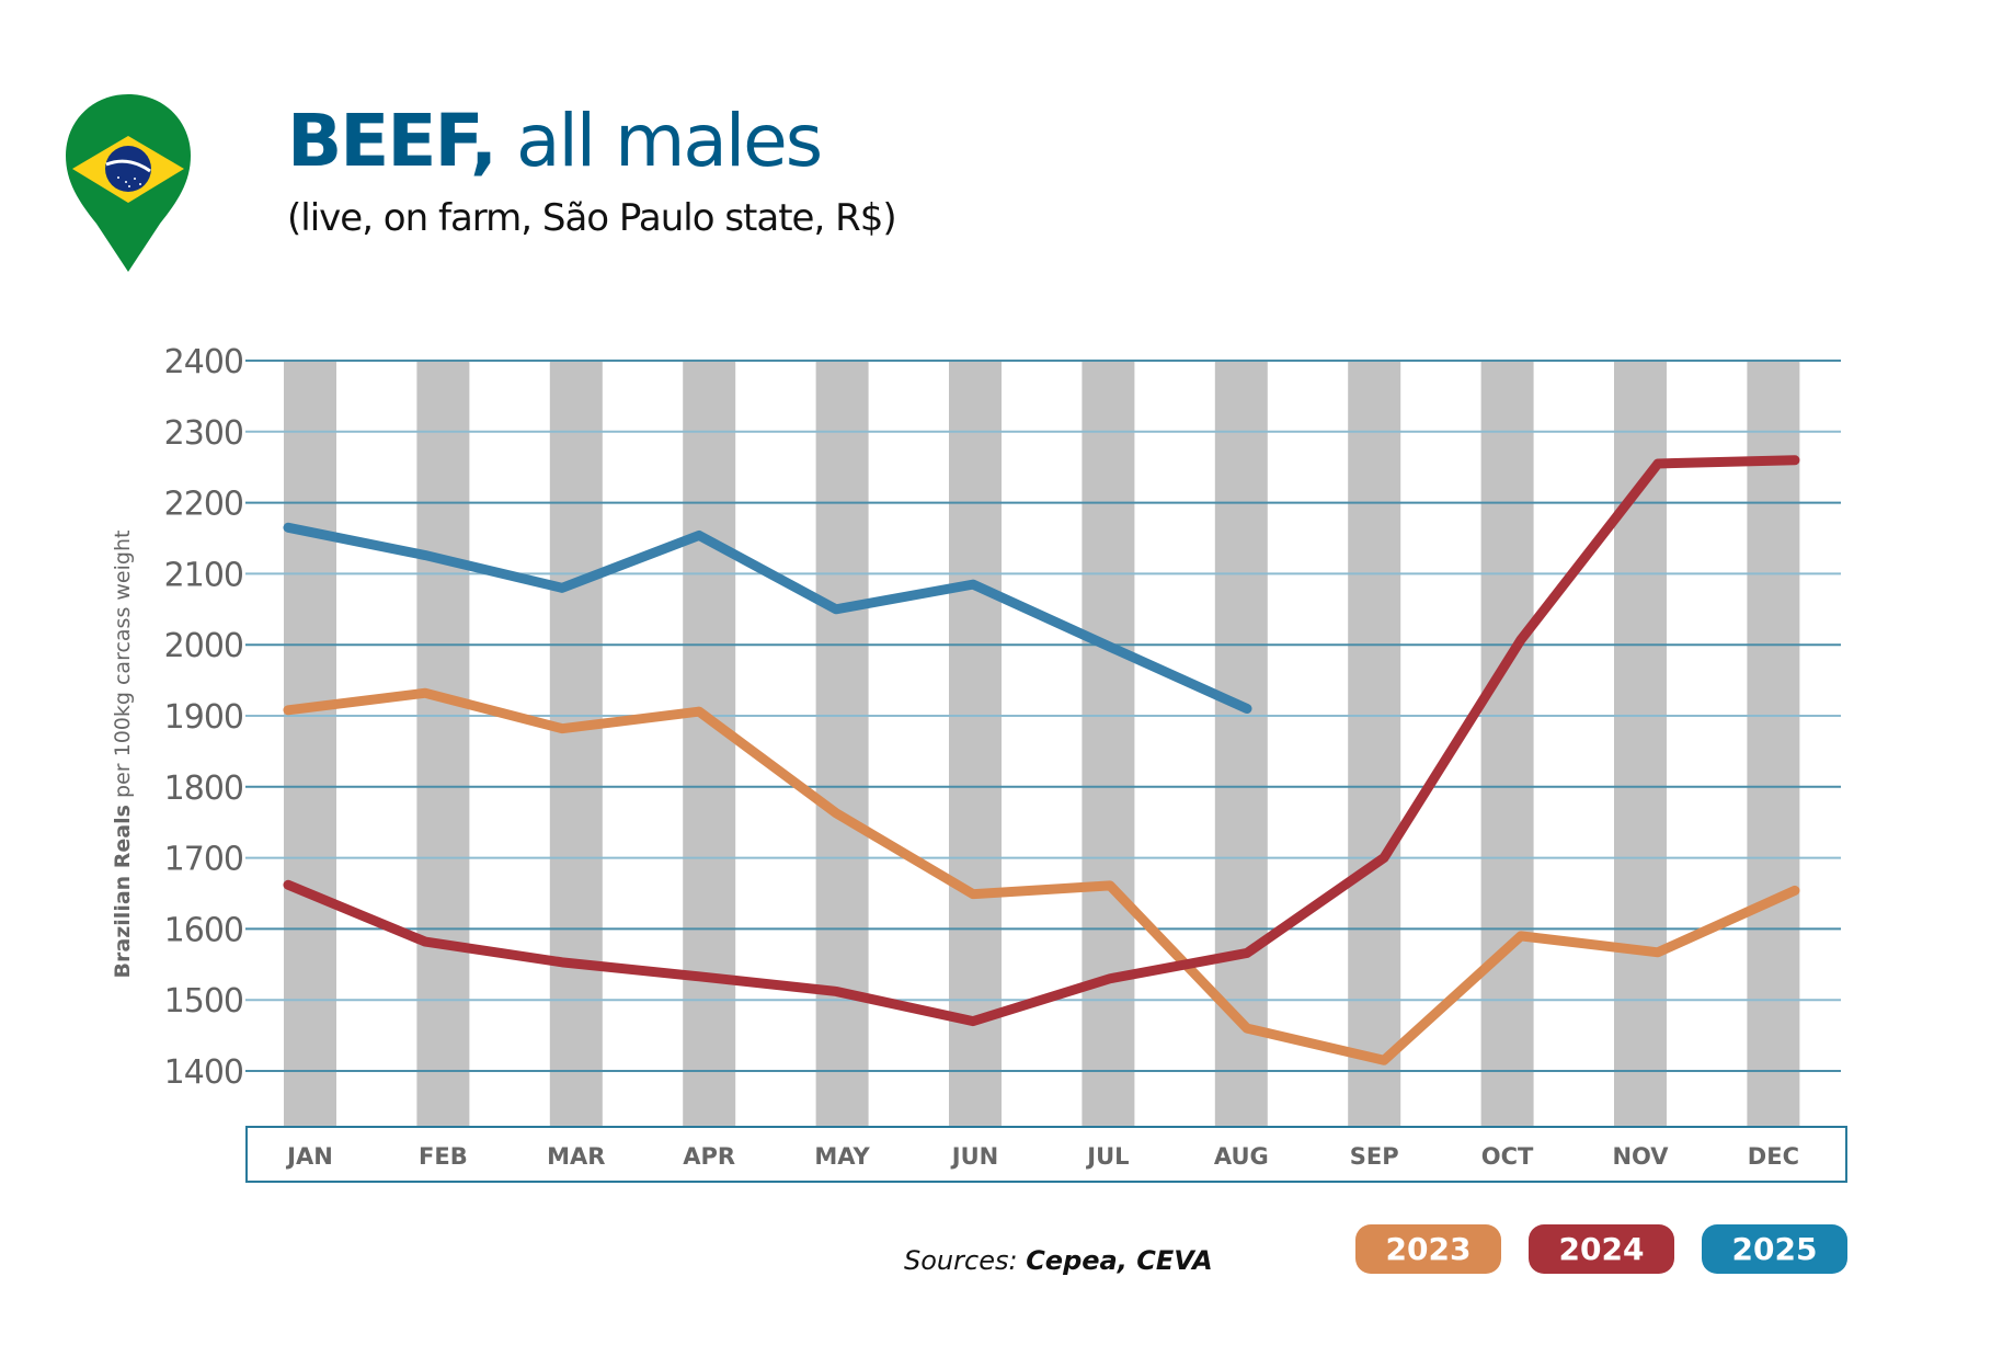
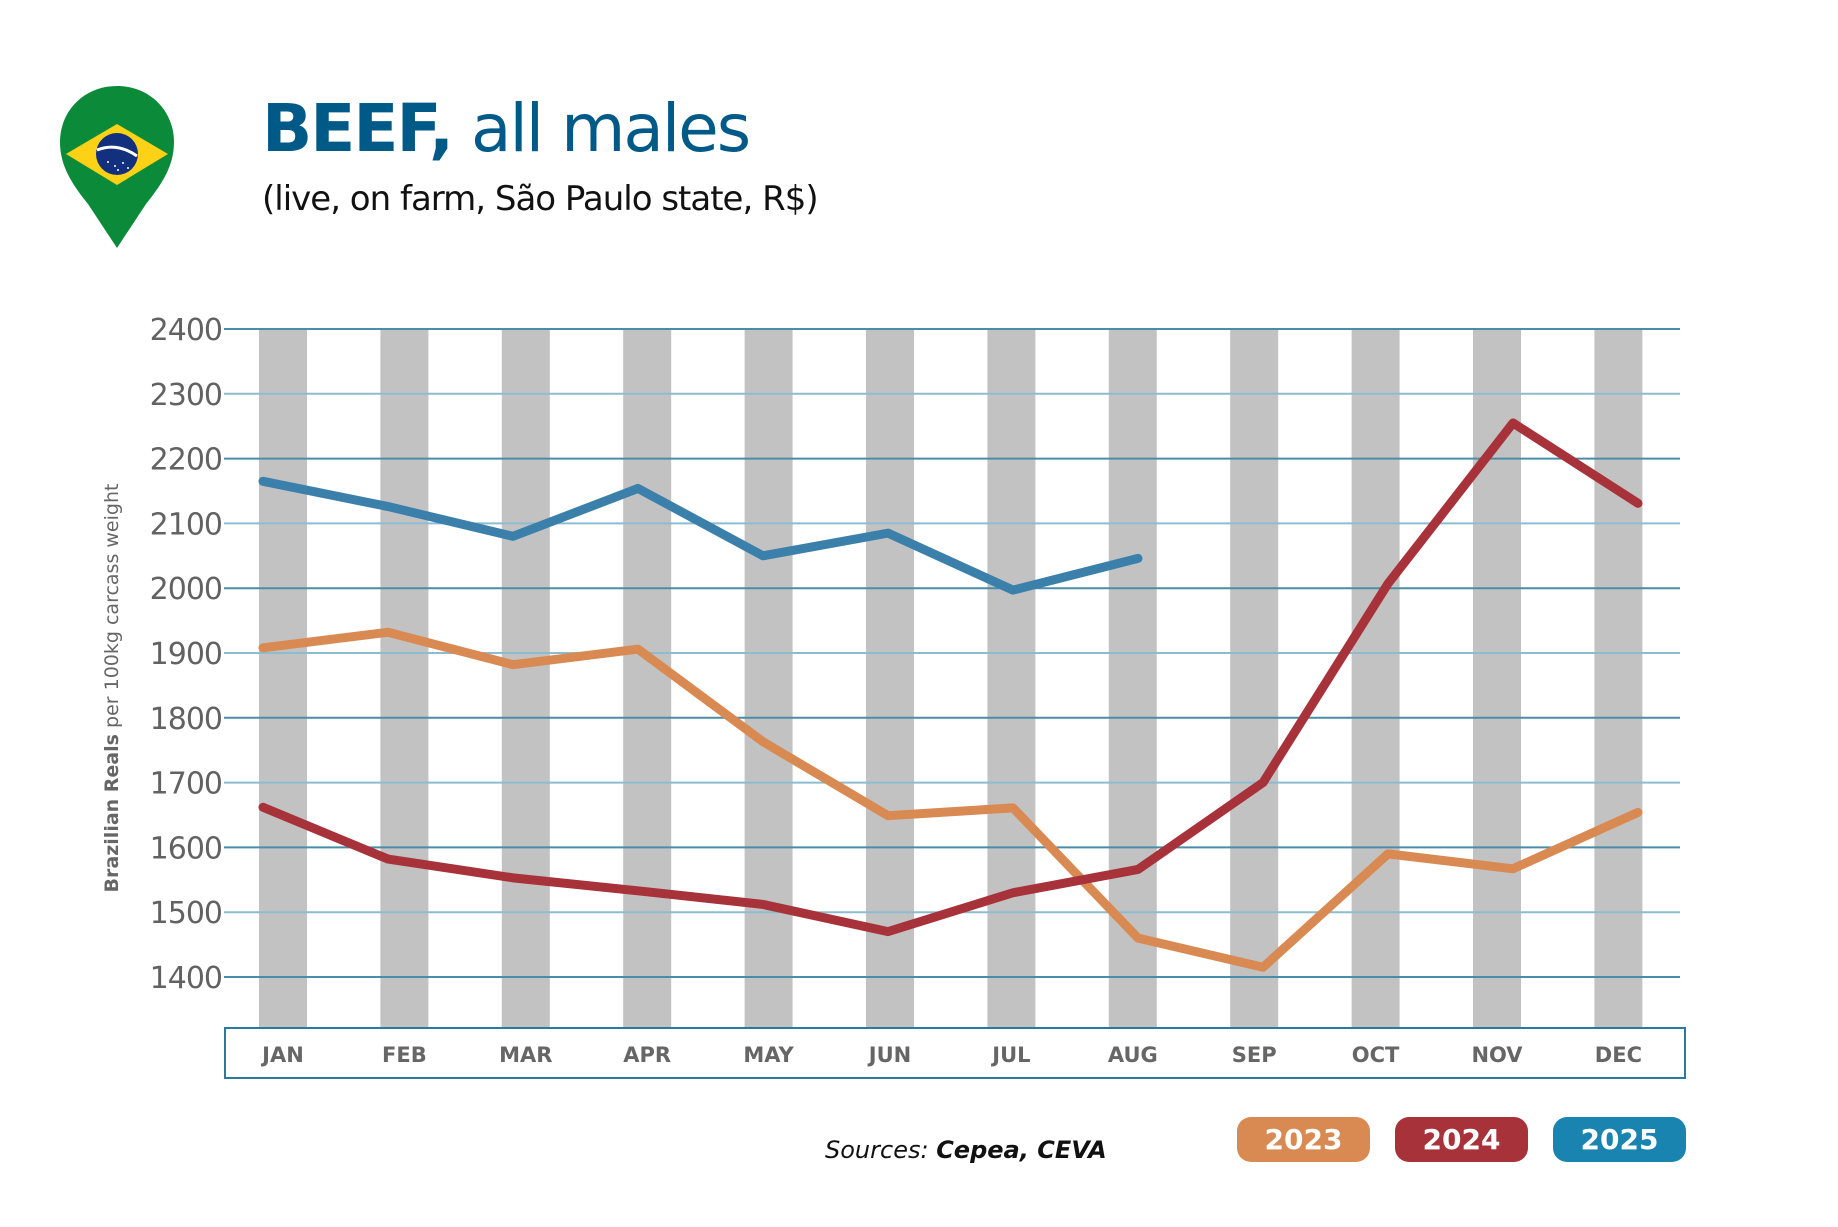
2025/AUG: 1910 -> 2050
2024/DEC: 2260 -> 2130
